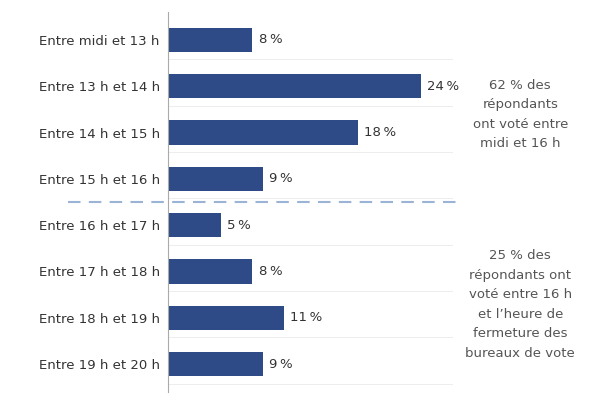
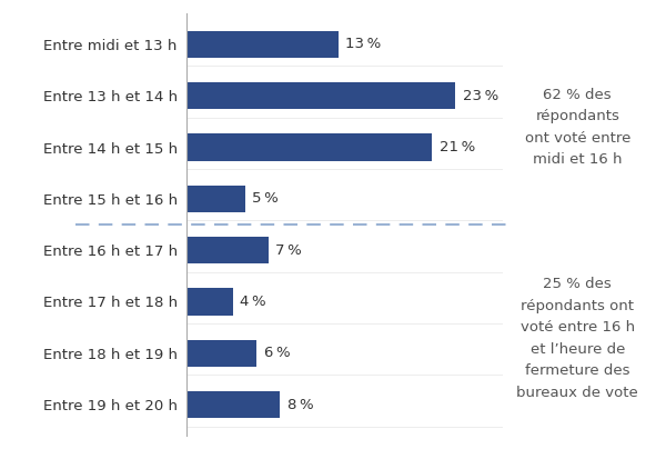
Entre midi et 13 h: 8 -> 13
Entre 13 h et 14 h: 24 -> 23
Entre 14 h et 15 h: 18 -> 21
Entre 15 h et 16 h: 9 -> 5
Entre 16 h et 17 h: 5 -> 7
Entre 17 h et 18 h: 8 -> 4
Entre 18 h et 19 h: 11 -> 6
Entre 19 h et 20 h: 9 -> 8
